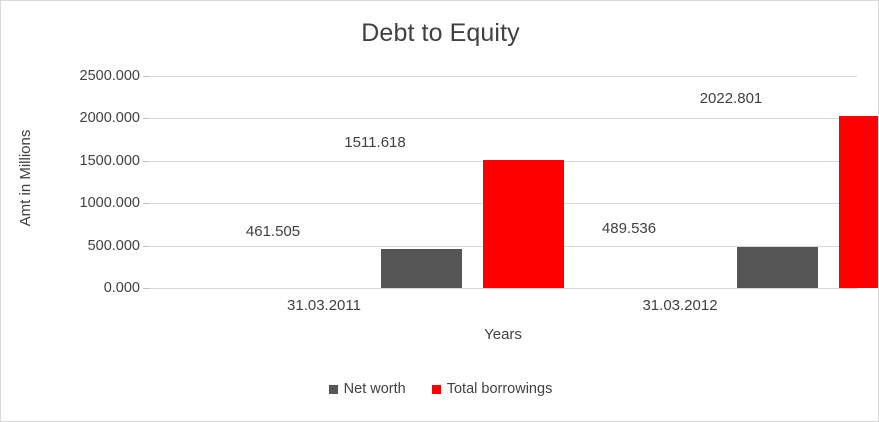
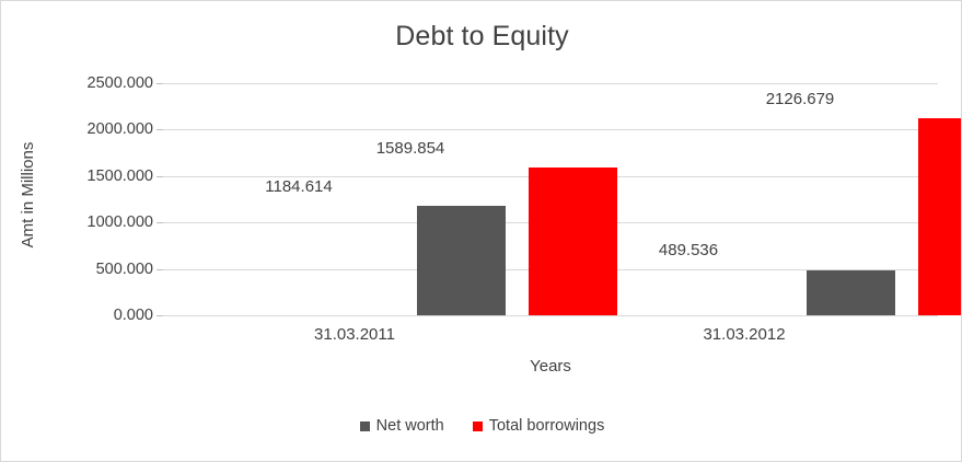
Net worth/31.03.2011: 461.505 -> 1184.614
Total borrowings/31.03.2011: 1511.618 -> 1589.854
Total borrowings/31.03.2012: 2022.801 -> 2126.679
